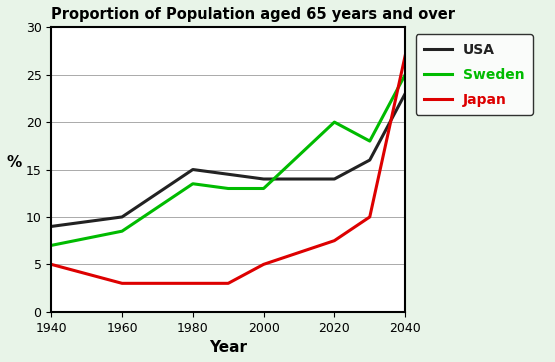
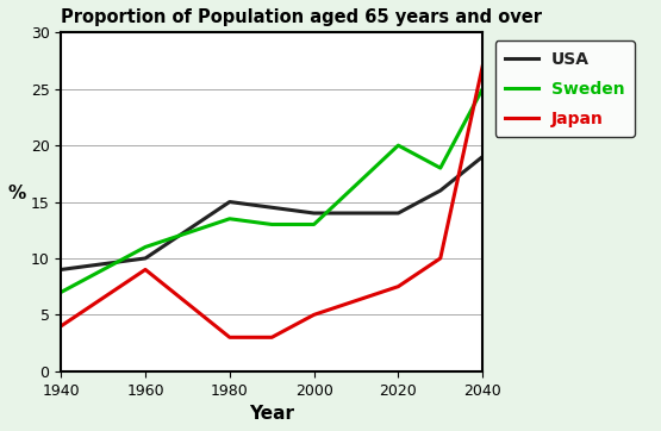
Japan/1940: 5.0 -> 4.0
Sweden/1960: 8.5 -> 11.0
Japan/1960: 3.0 -> 9.0
USA/2040: 23.0 -> 19.0
